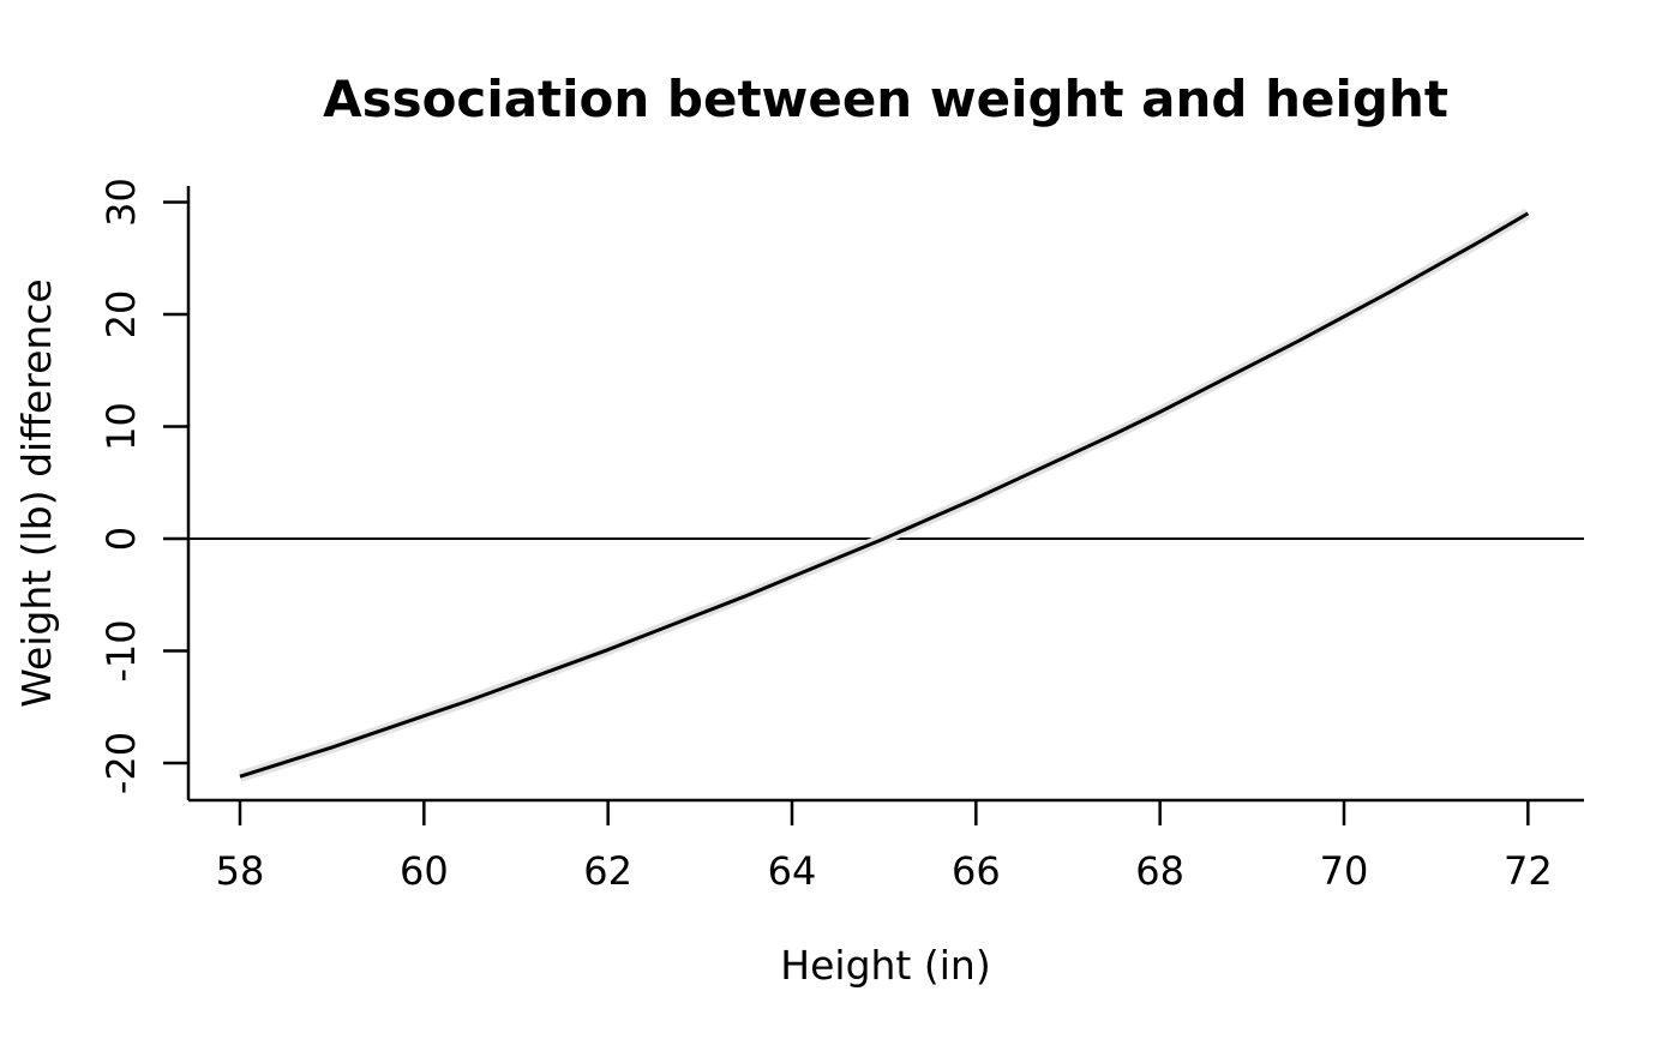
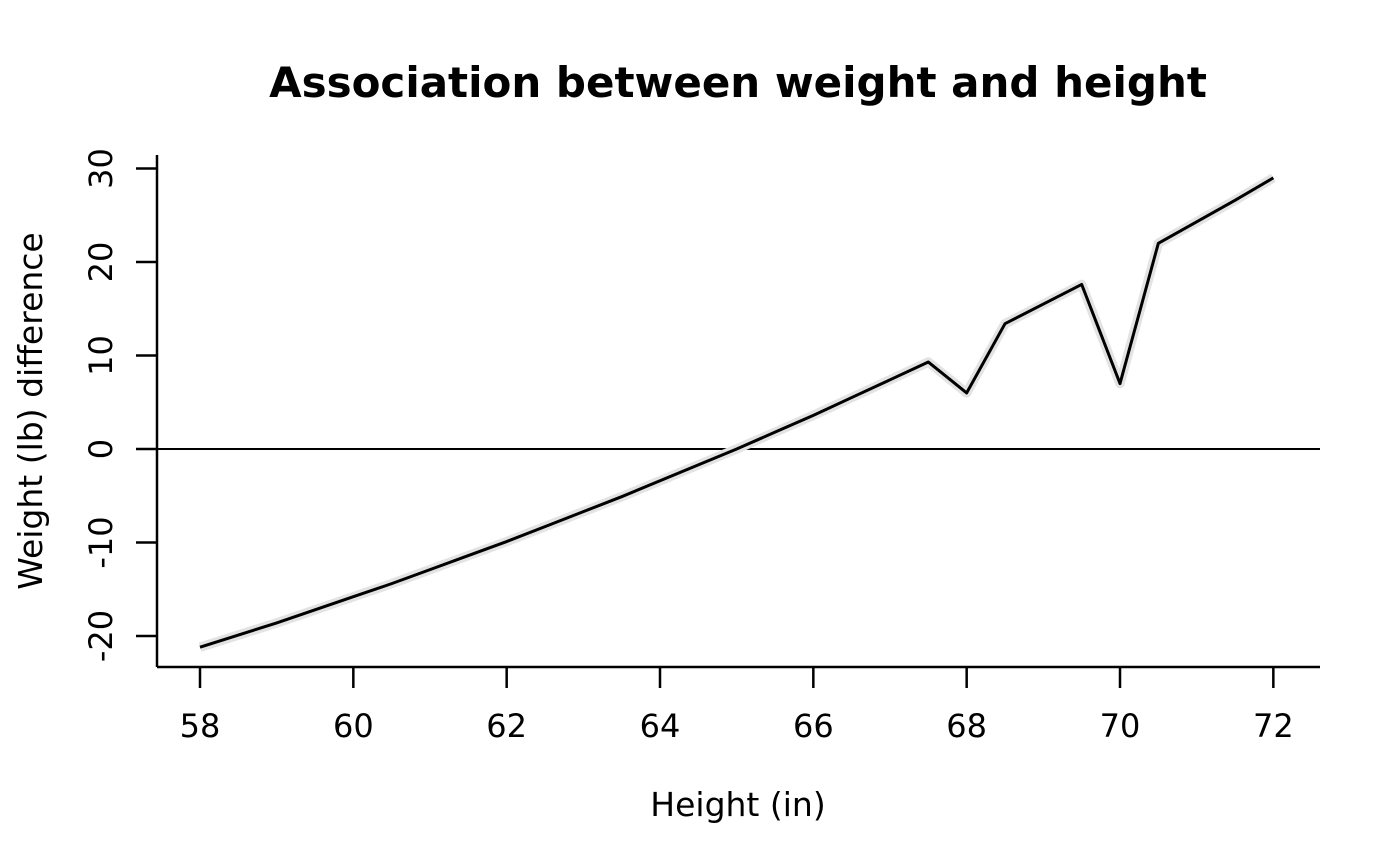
68: 11 -> 6
70: 20 -> 7
